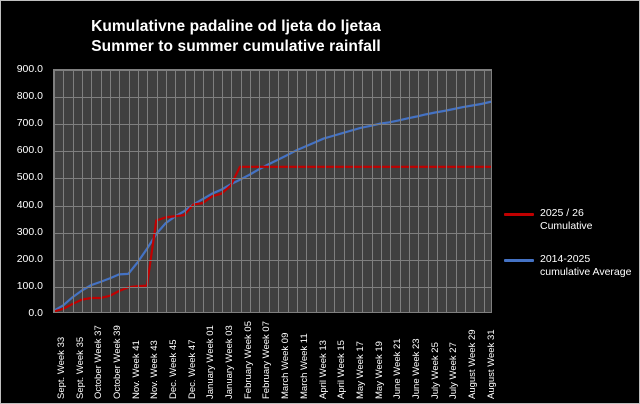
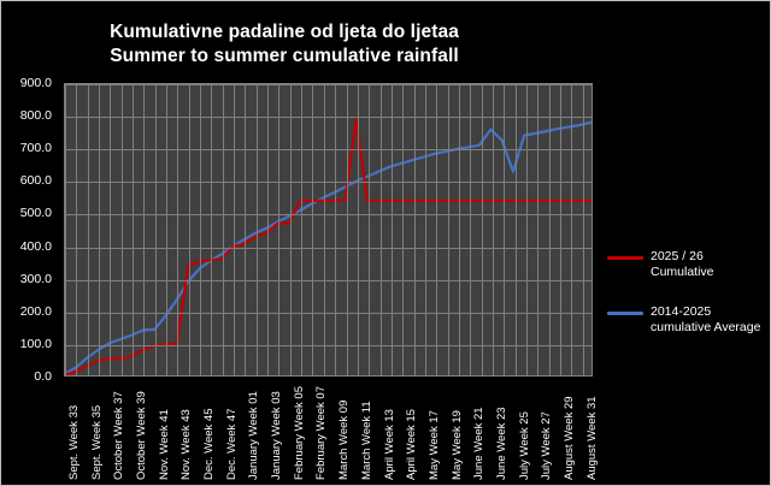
2025 / 26 Cumulative/February Week 05: 540 -> 470
2025 / 26 Cumulative/March Week 11: 540 -> 790
2014-2025 cumulative Average/June Week 23: 720 -> 760
2014-2025 cumulative Average/July Week 25: 740 -> 630
